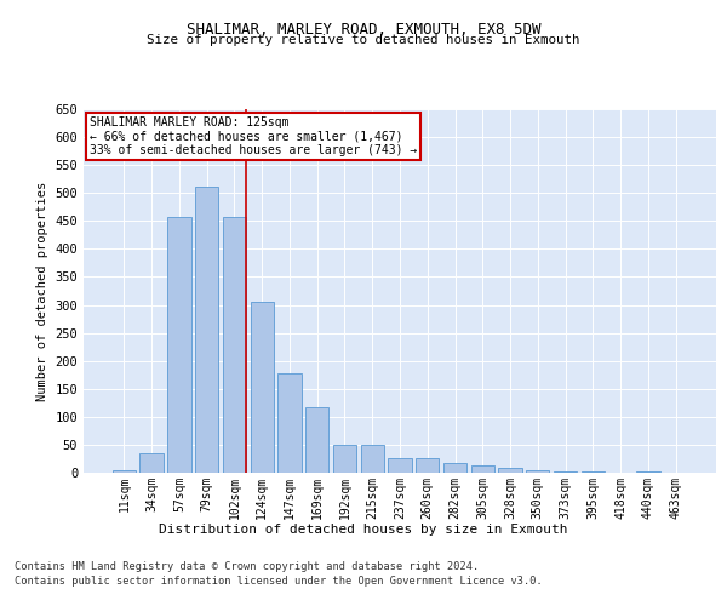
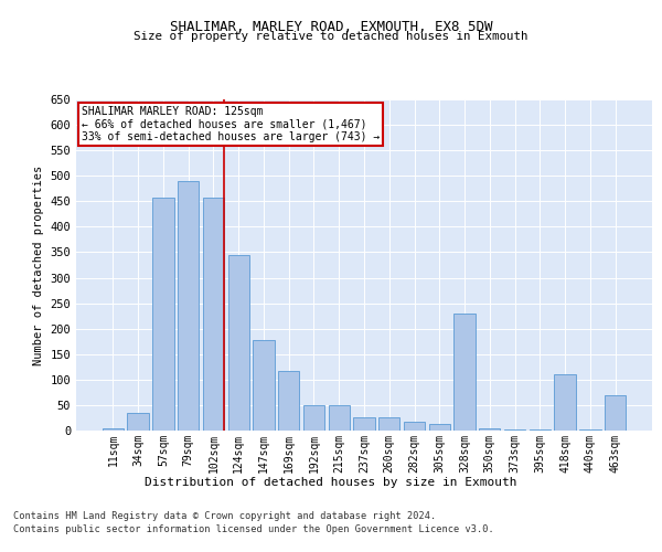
79sqm: 512 -> 490
124sqm: 305 -> 345
328sqm: 8 -> 230
418sqm: 1 -> 110
463sqm: 1 -> 70
